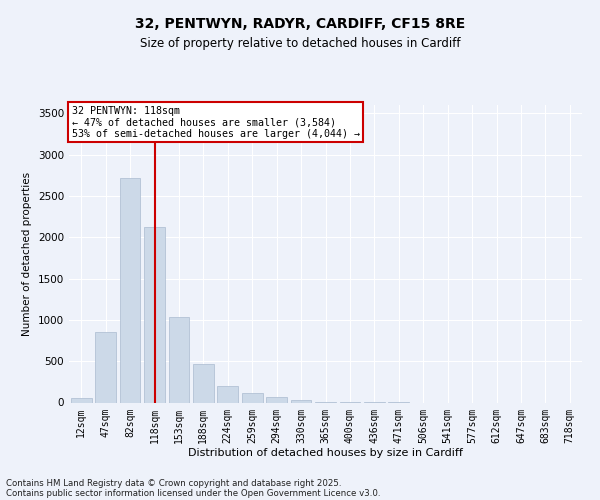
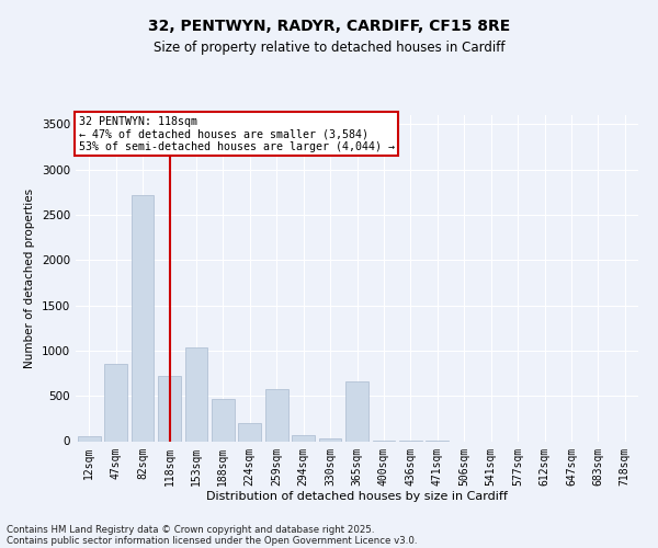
118sqm: 2120 -> 720
259sqm: 110 -> 580
365sqm: 10 -> 660
